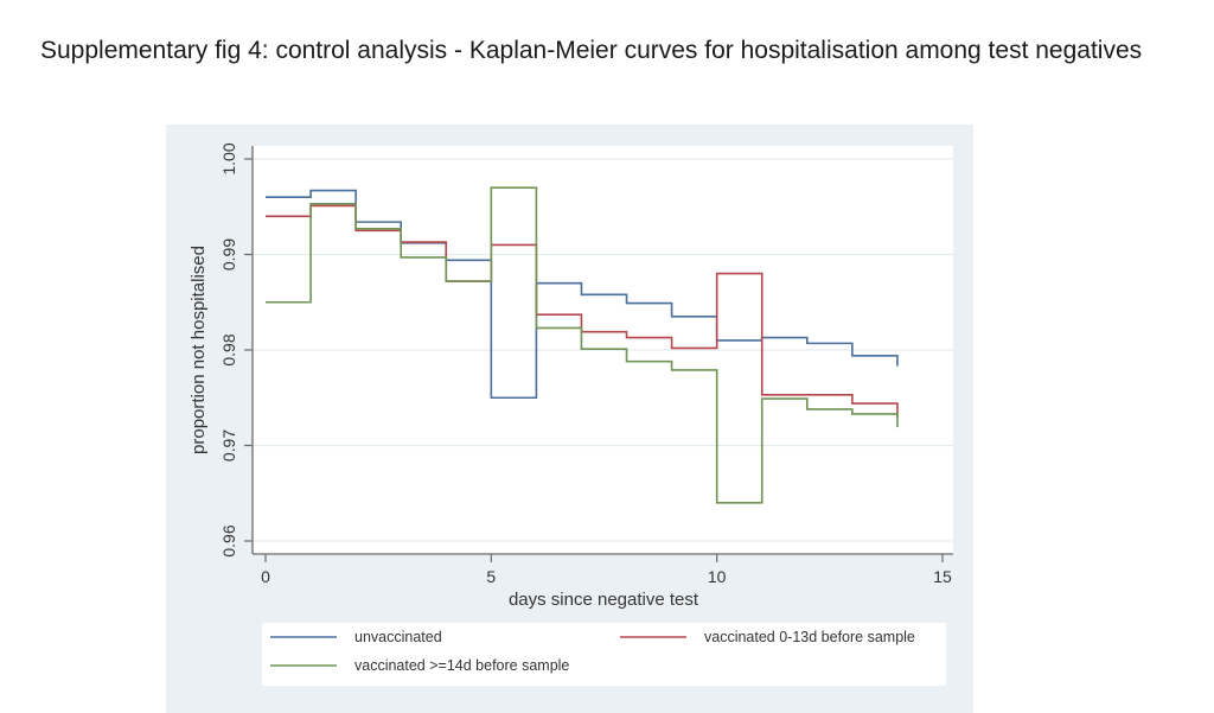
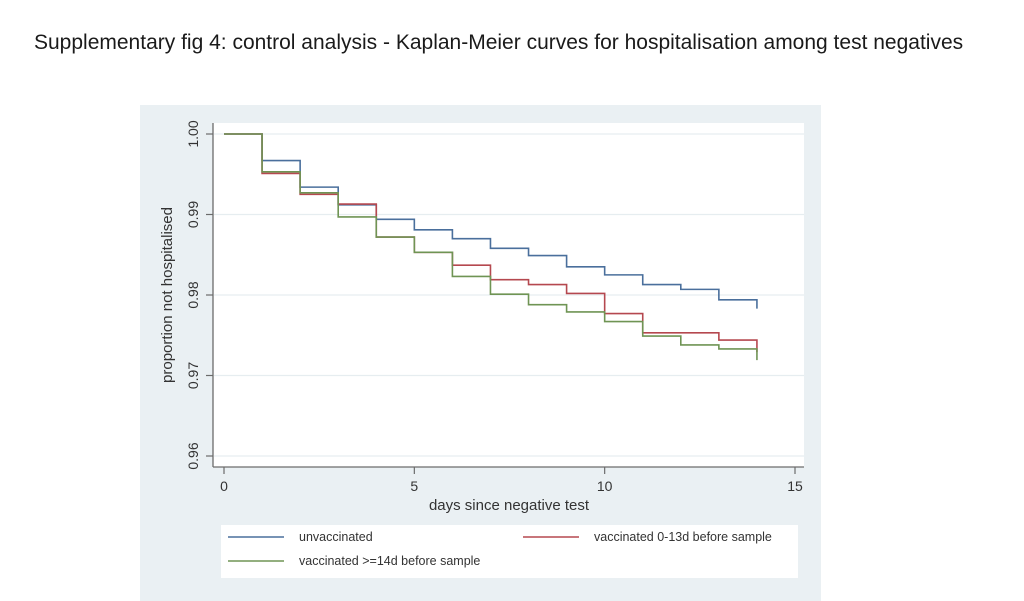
unvaccinated/0: 0.996 -> 1.000
vaccinated 0-13d before sample/0: 0.994 -> 1.000
vaccinated >=14d before sample/0: 0.985 -> 1.000
unvaccinated/5: 0.975 -> 0.988
vaccinated 0-13d before sample/5: 0.991 -> 0.985
vaccinated >=14d before sample/5: 0.997 -> 0.985
unvaccinated/10: 0.981 -> 0.983
vaccinated 0-13d before sample/10: 0.988 -> 0.978
vaccinated >=14d before sample/10: 0.964 -> 0.977
